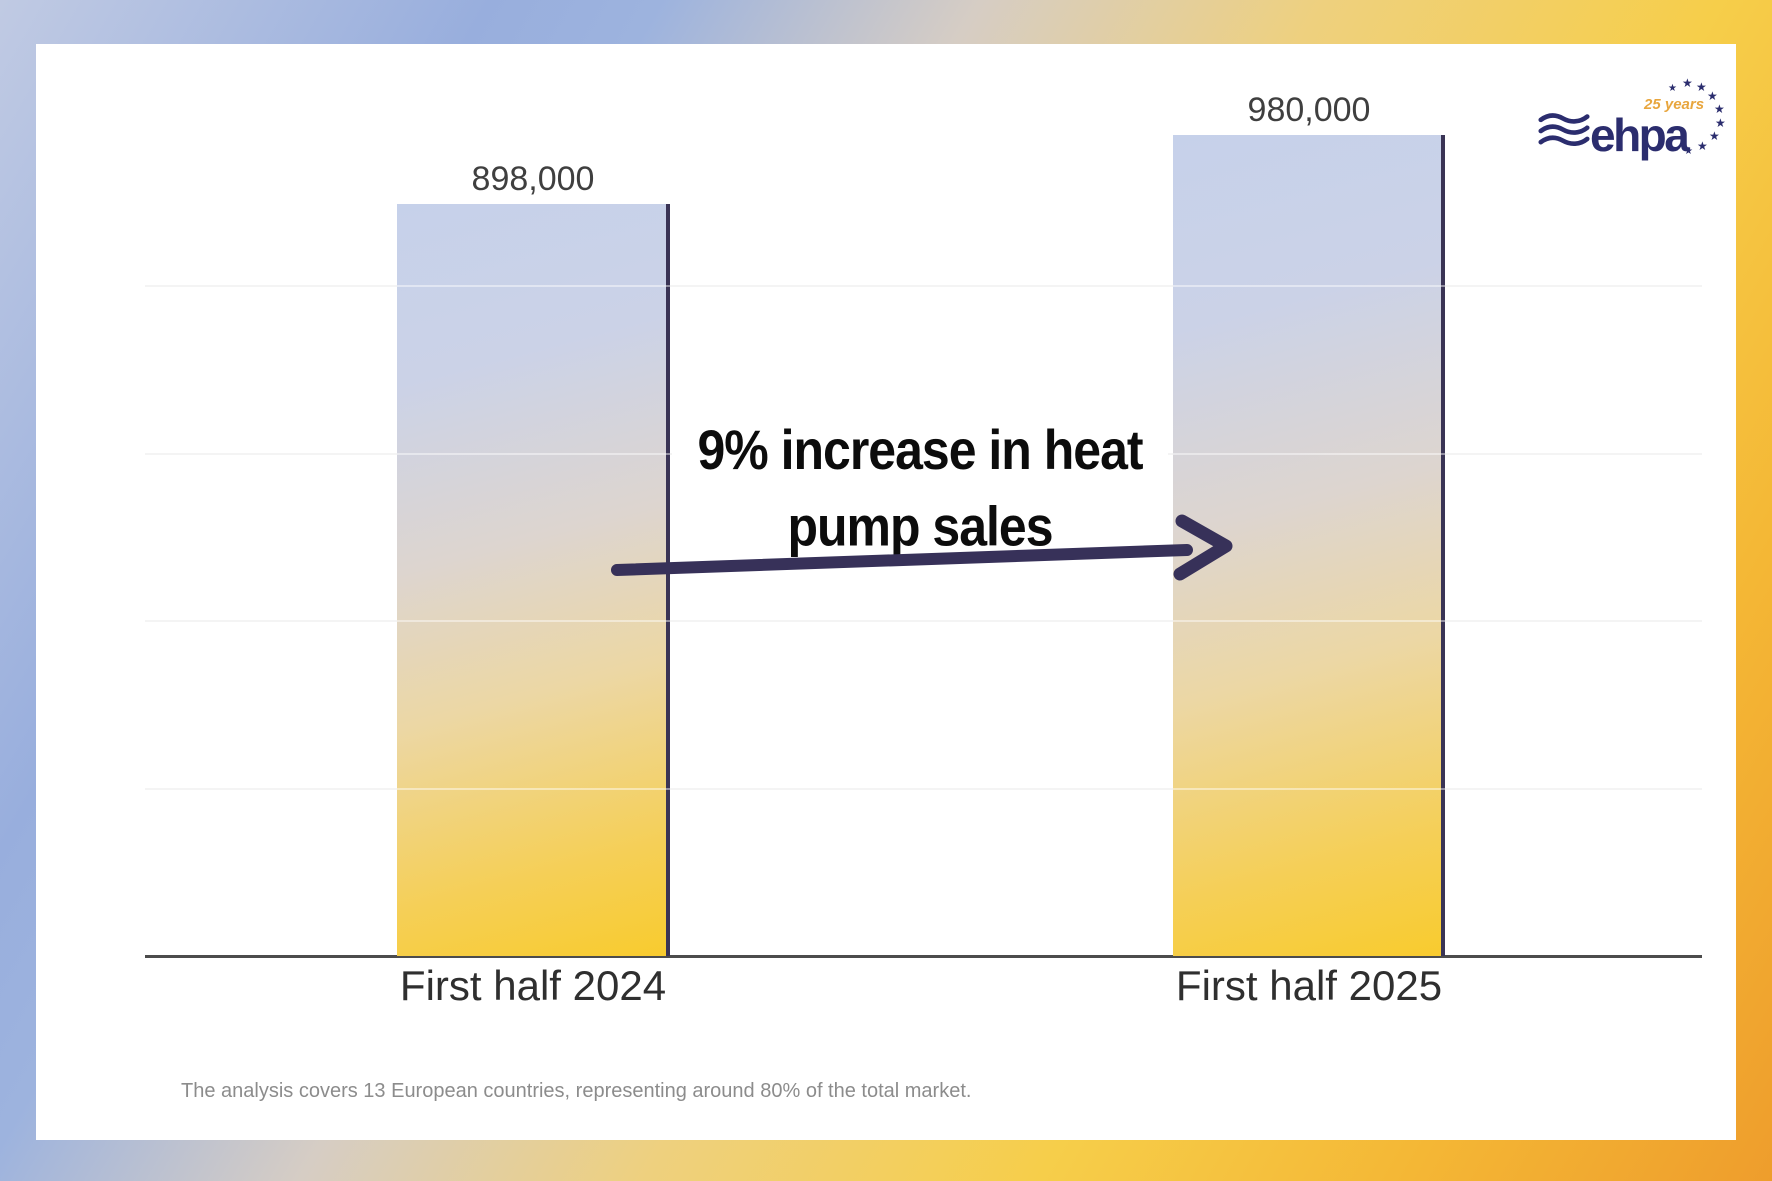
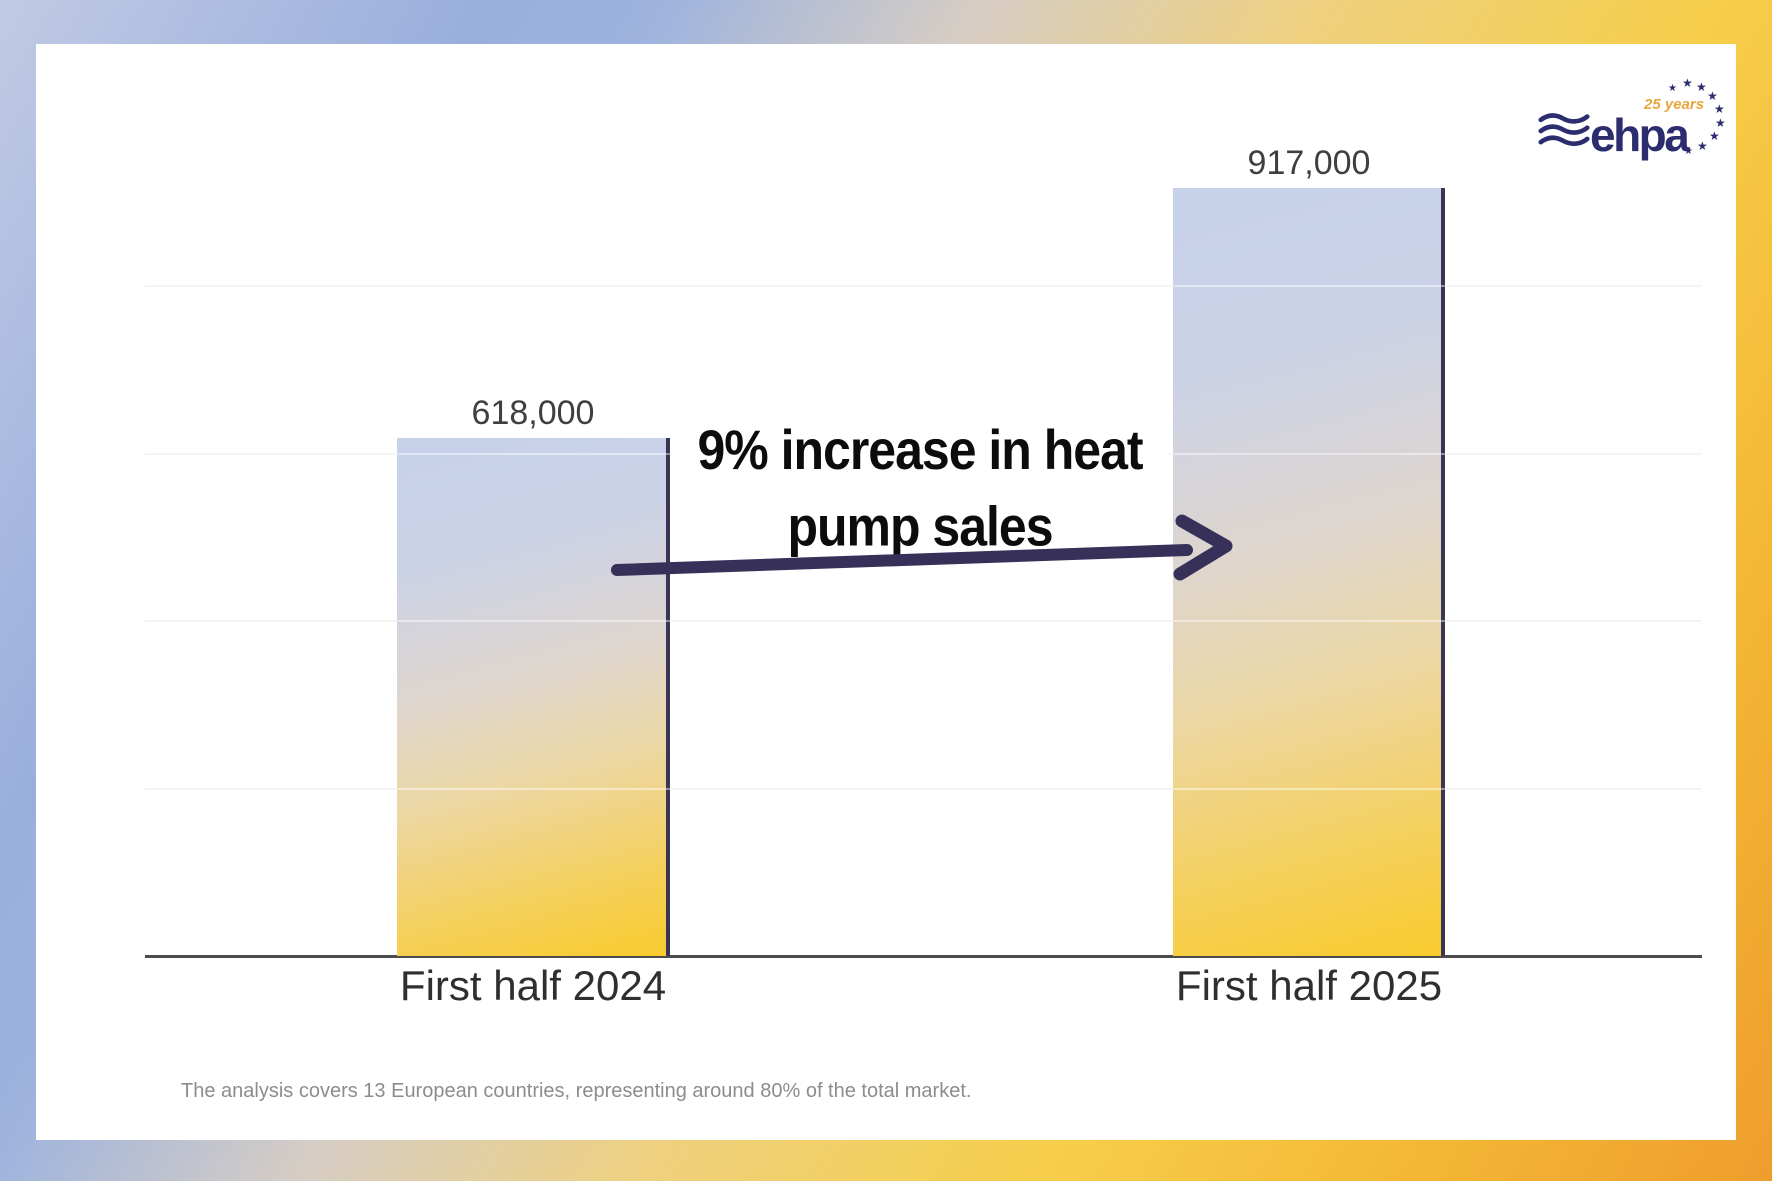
First half 2024: 898,000 -> 618,000
First half 2025: 980,000 -> 917,000
